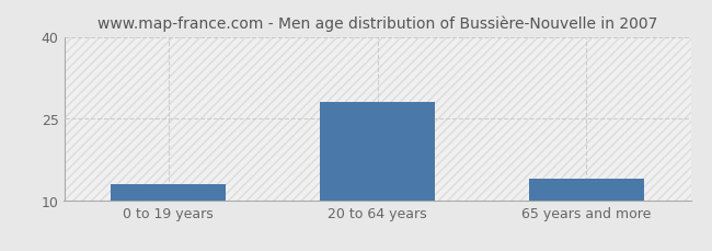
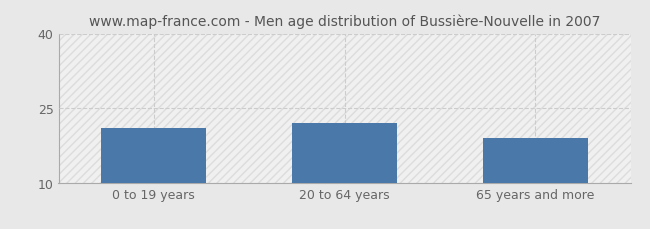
0 to 19 years: 13 -> 21
20 to 64 years: 28 -> 22
65 years and more: 14 -> 19
